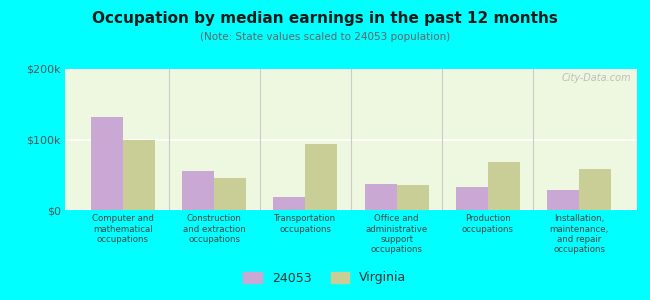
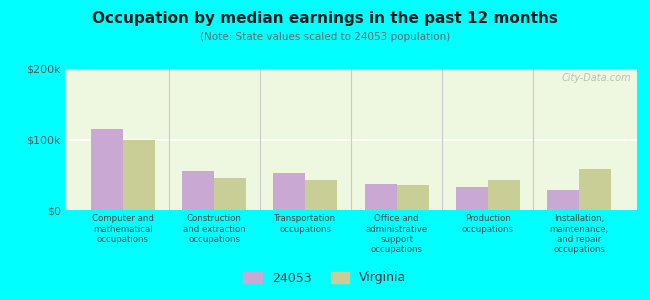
24053/Computer and mathematical occupations: $132k -> $115k
24053/Transportation occupations: $18k -> $52k
Virginia/Transportation occupations: $94k -> $43k
Virginia/Production occupations: $68k -> $42k
